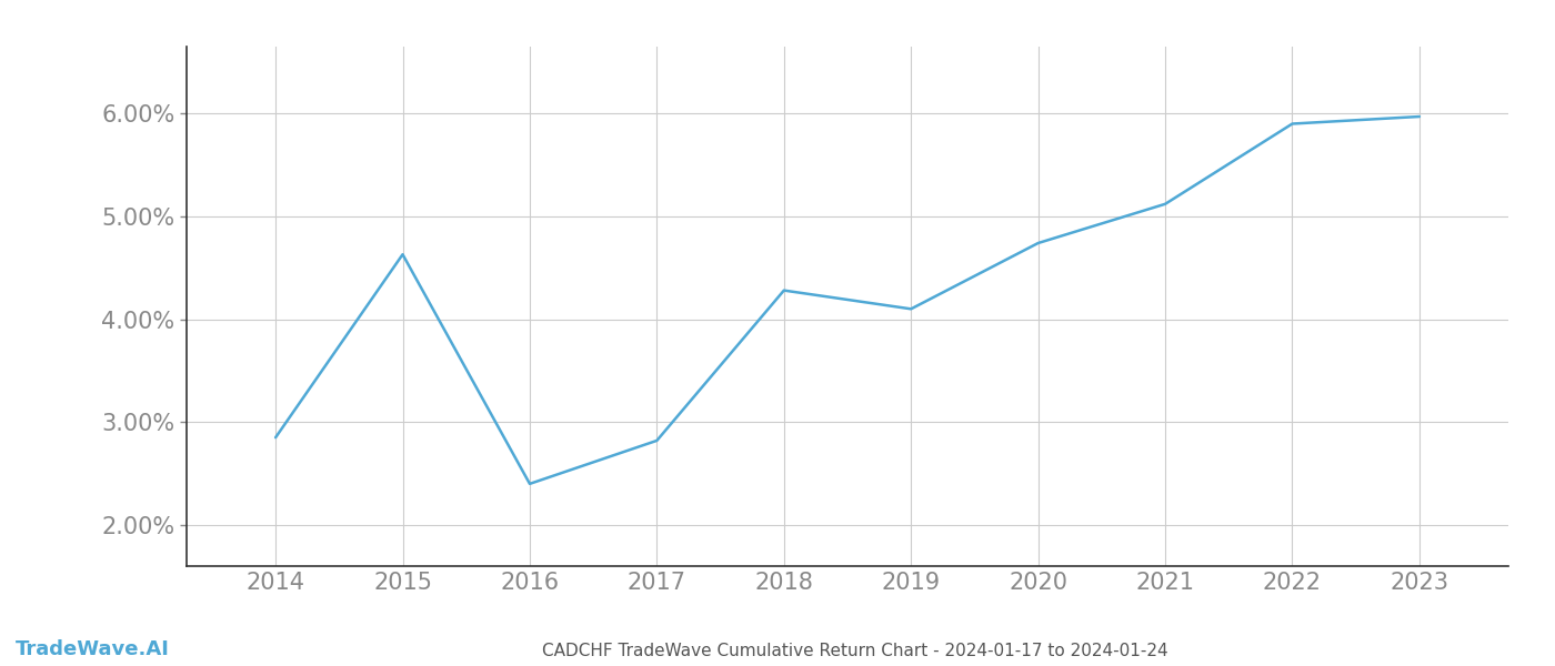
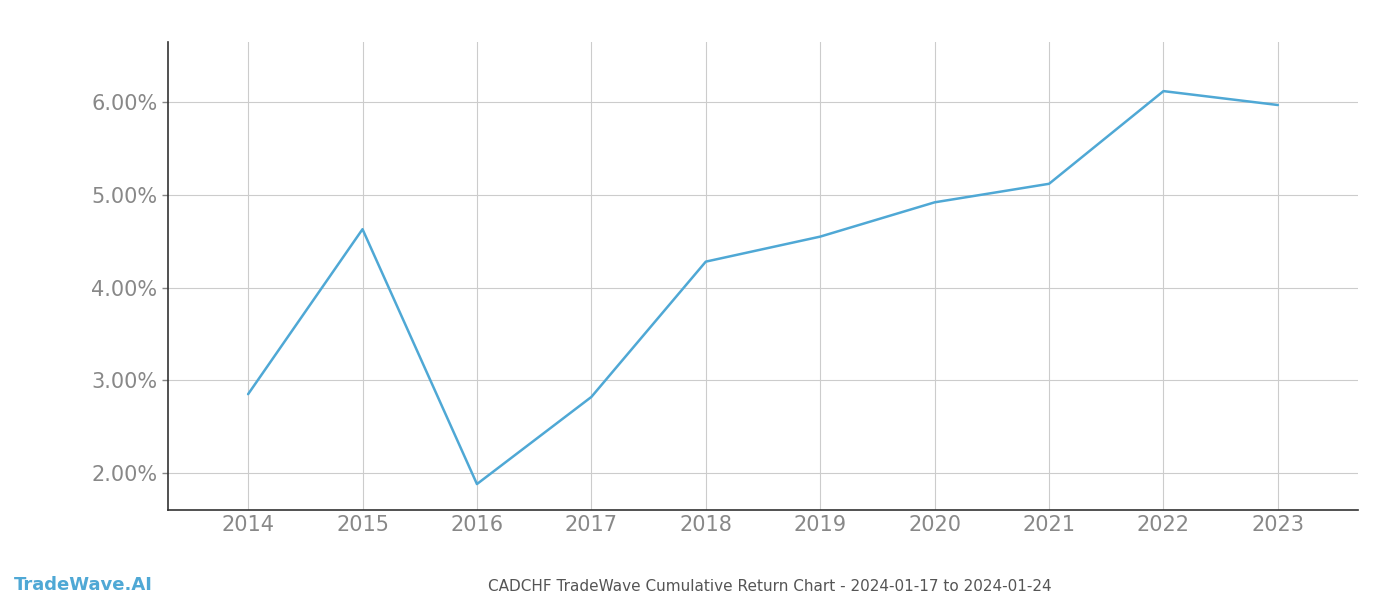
2016: 2.40% -> 1.88%
2019: 4.10% -> 4.55%
2020: 4.74% -> 4.92%
2022: 5.90% -> 6.12%
